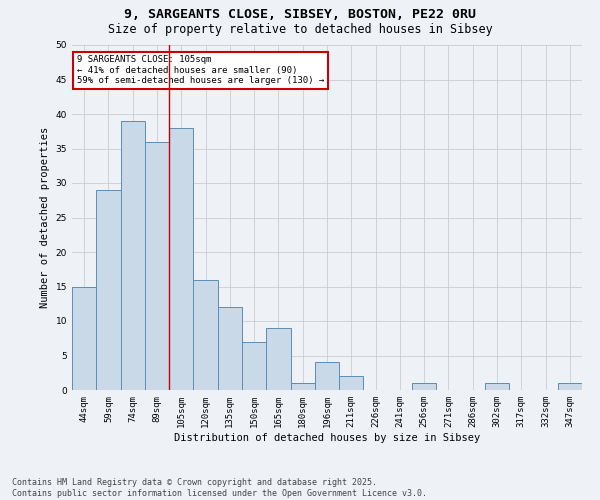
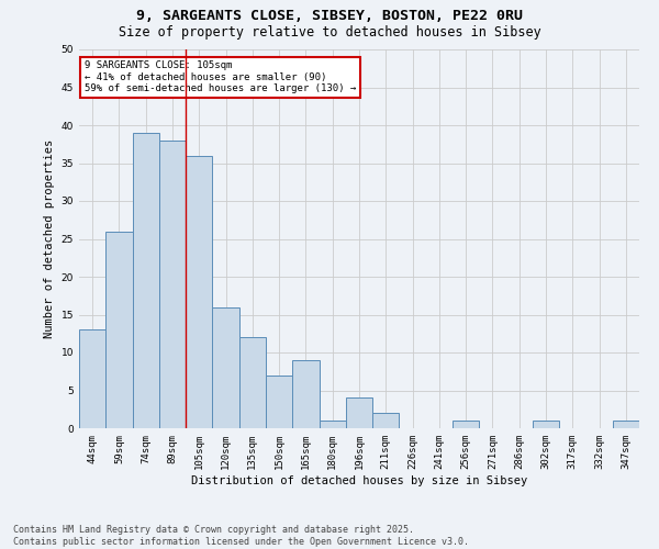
44sqm: 15 -> 13
59sqm: 29 -> 26
89sqm: 36 -> 38
105sqm: 38 -> 36
